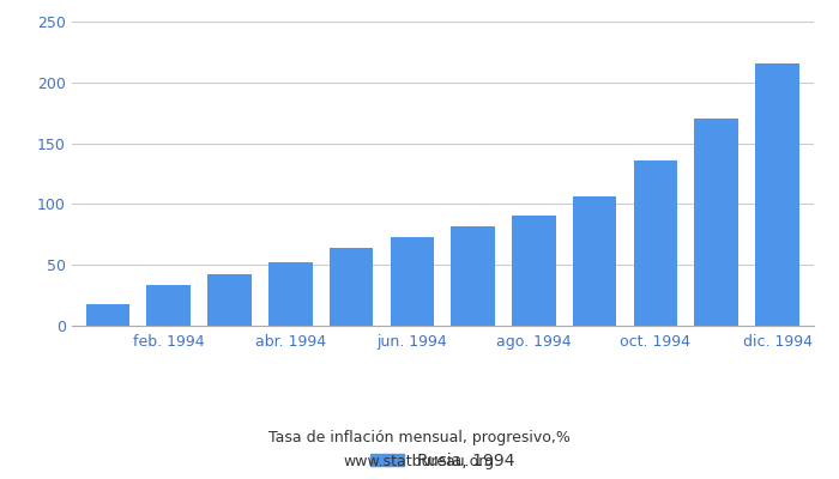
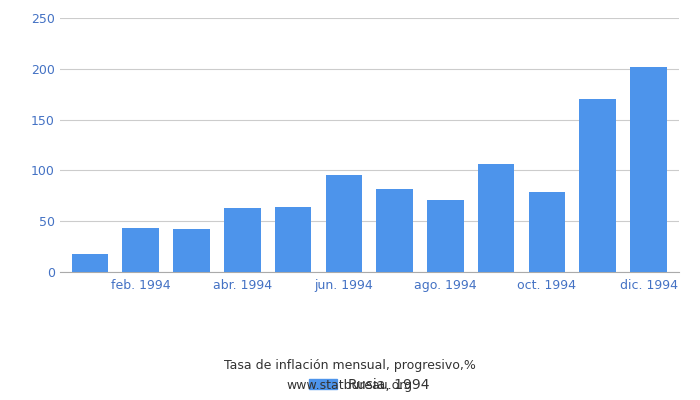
feb. 1994: 33 -> 43
abr. 1994: 52 -> 63
jun. 1994: 73 -> 95
ago. 1994: 91 -> 71
oct. 1994: 136 -> 79
dic. 1994: 216 -> 202
